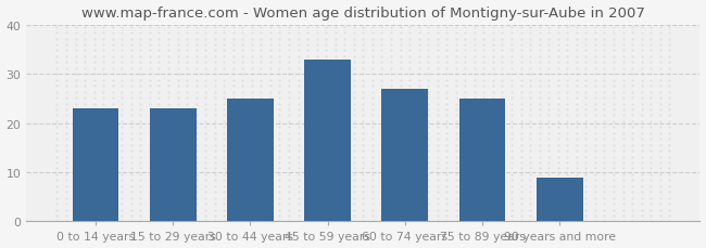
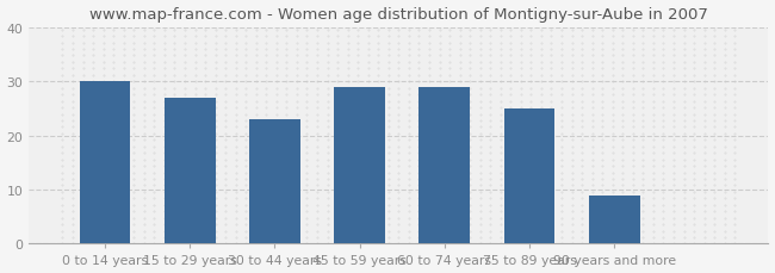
0 to 14 years: 23 -> 30
15 to 29 years: 23 -> 27
30 to 44 years: 25 -> 23
45 to 59 years: 33 -> 29
60 to 74 years: 27 -> 29
